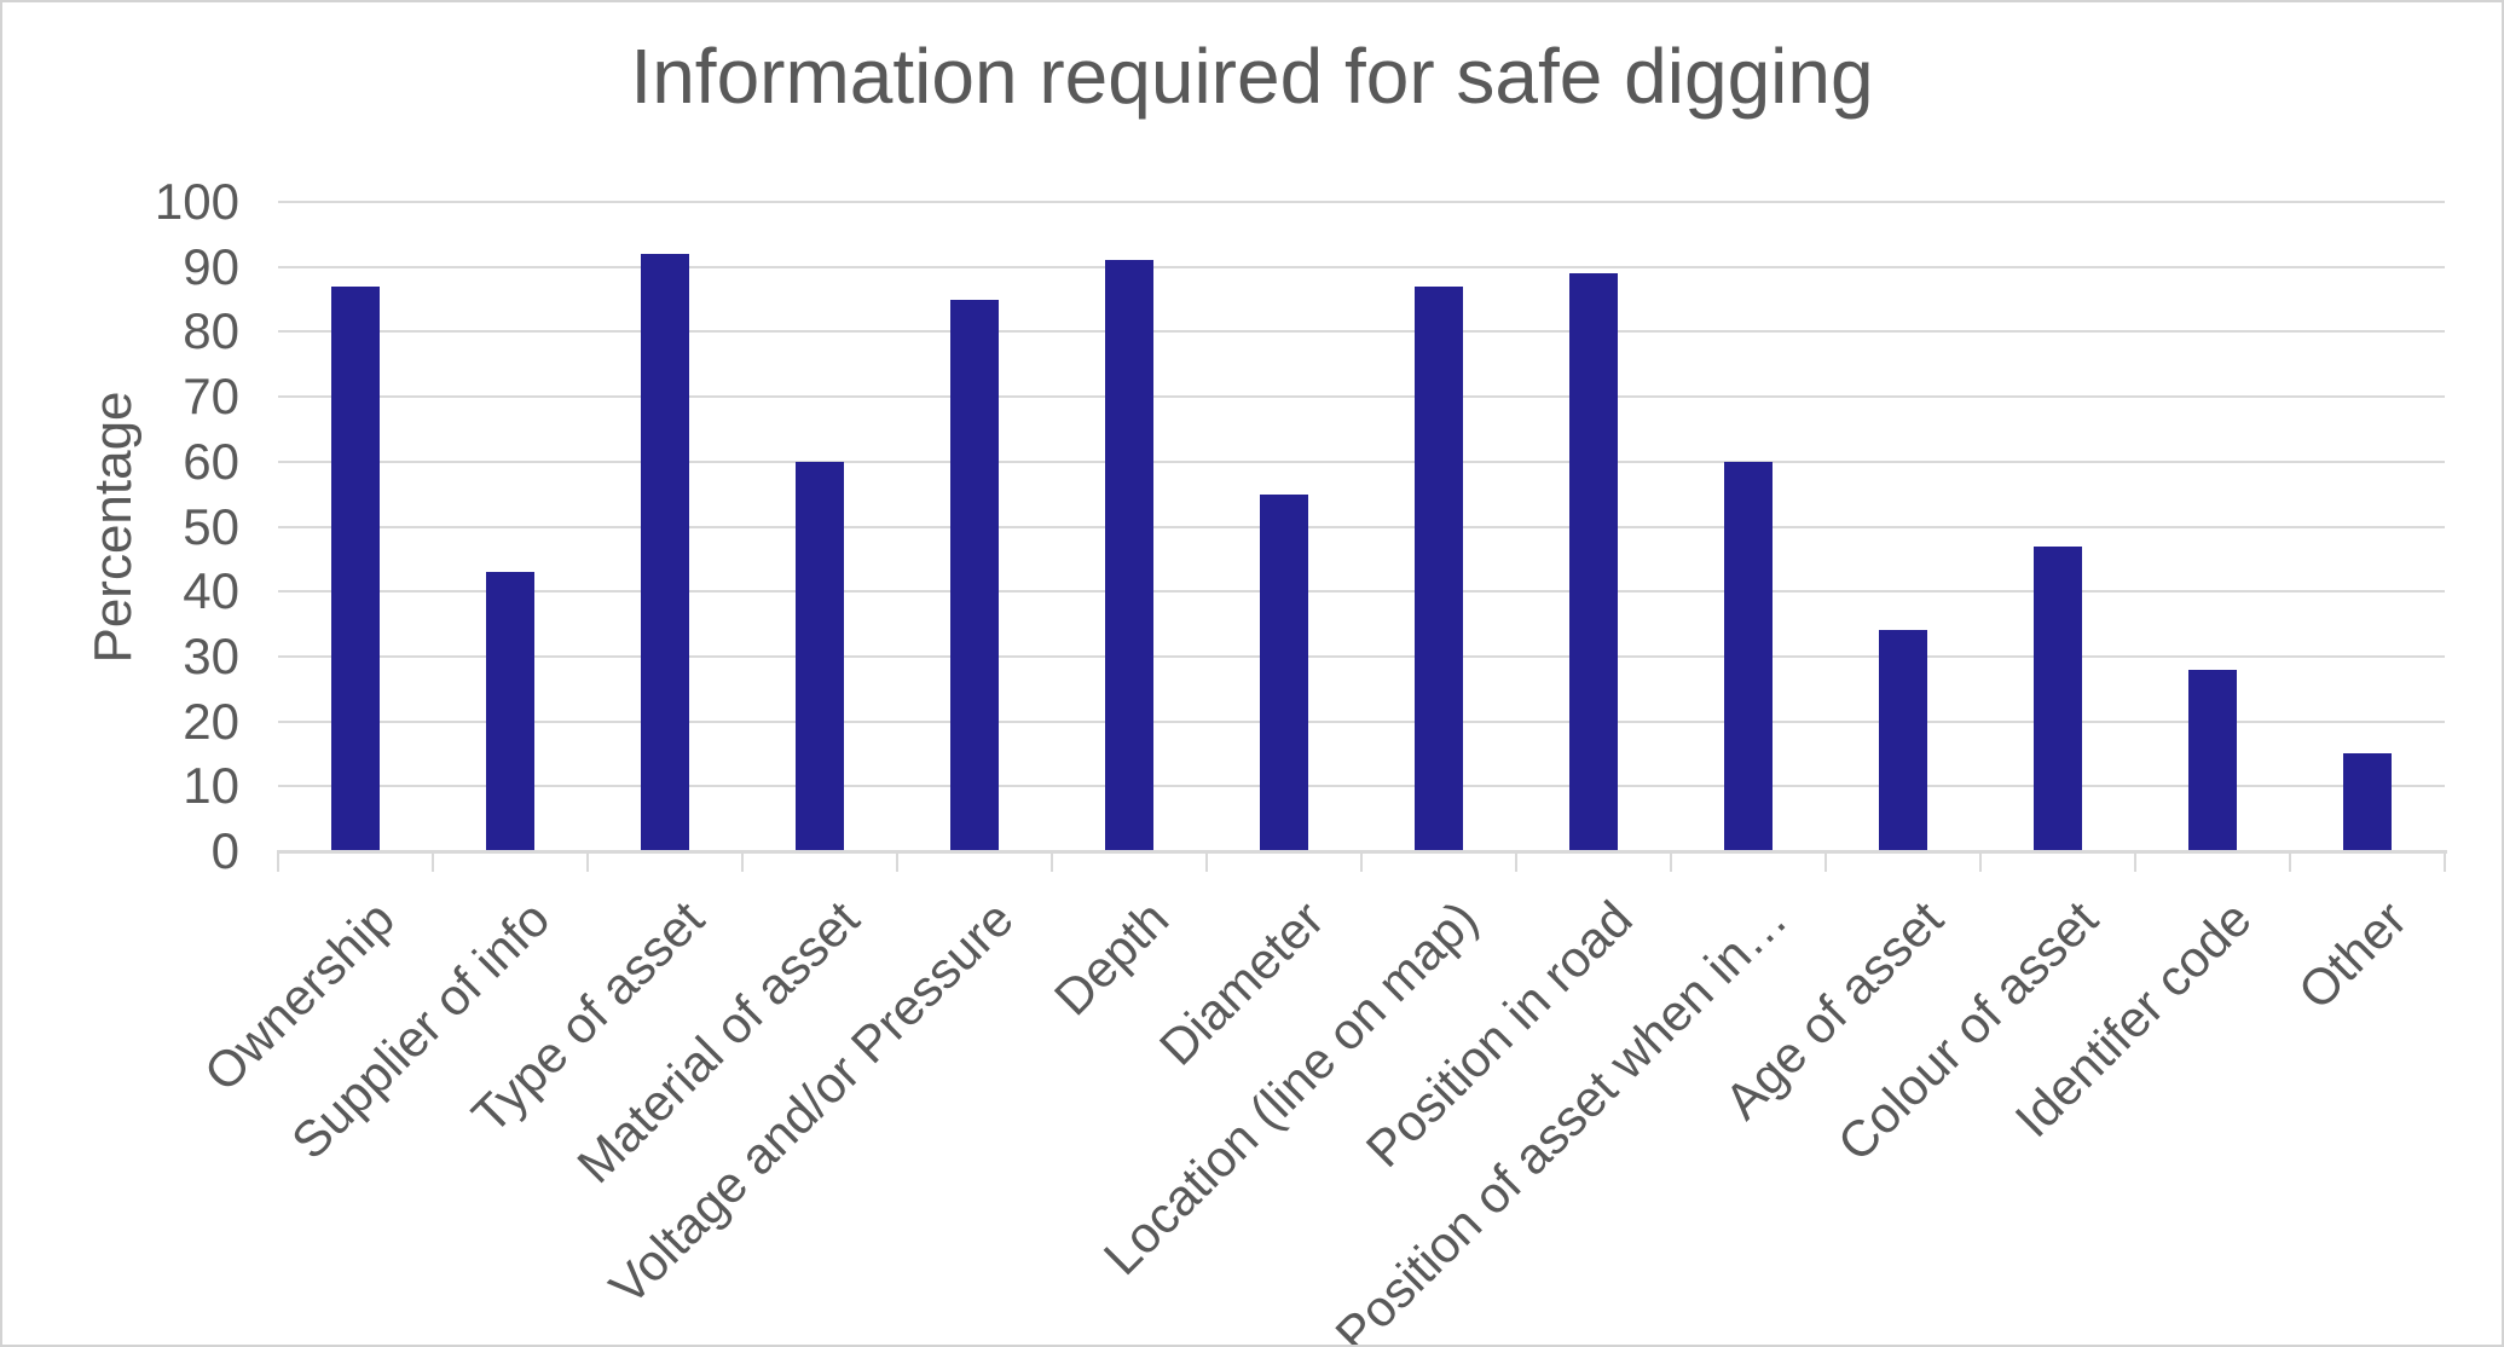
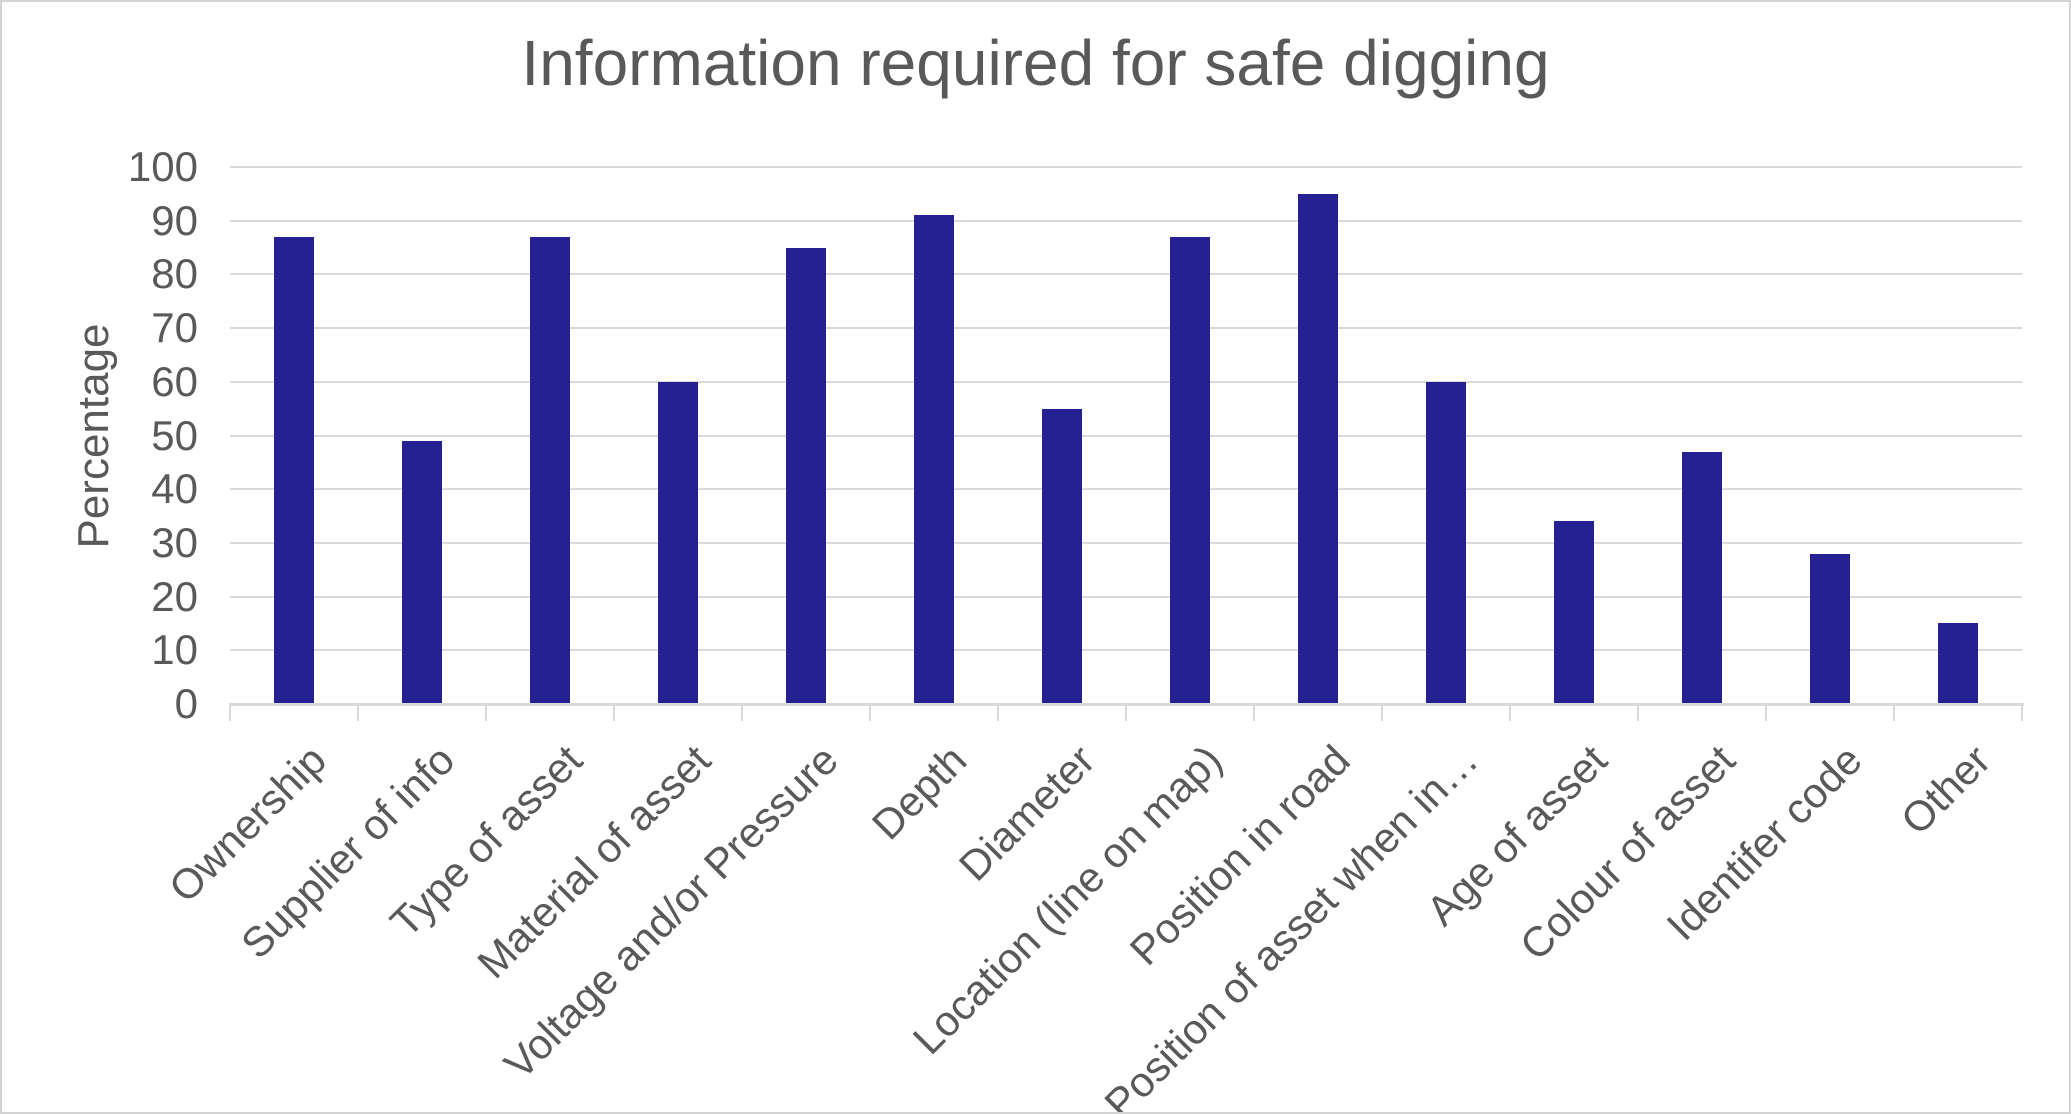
Supplier of info: 43 -> 49
Type of asset: 92 -> 87
Position in road: 89 -> 95
